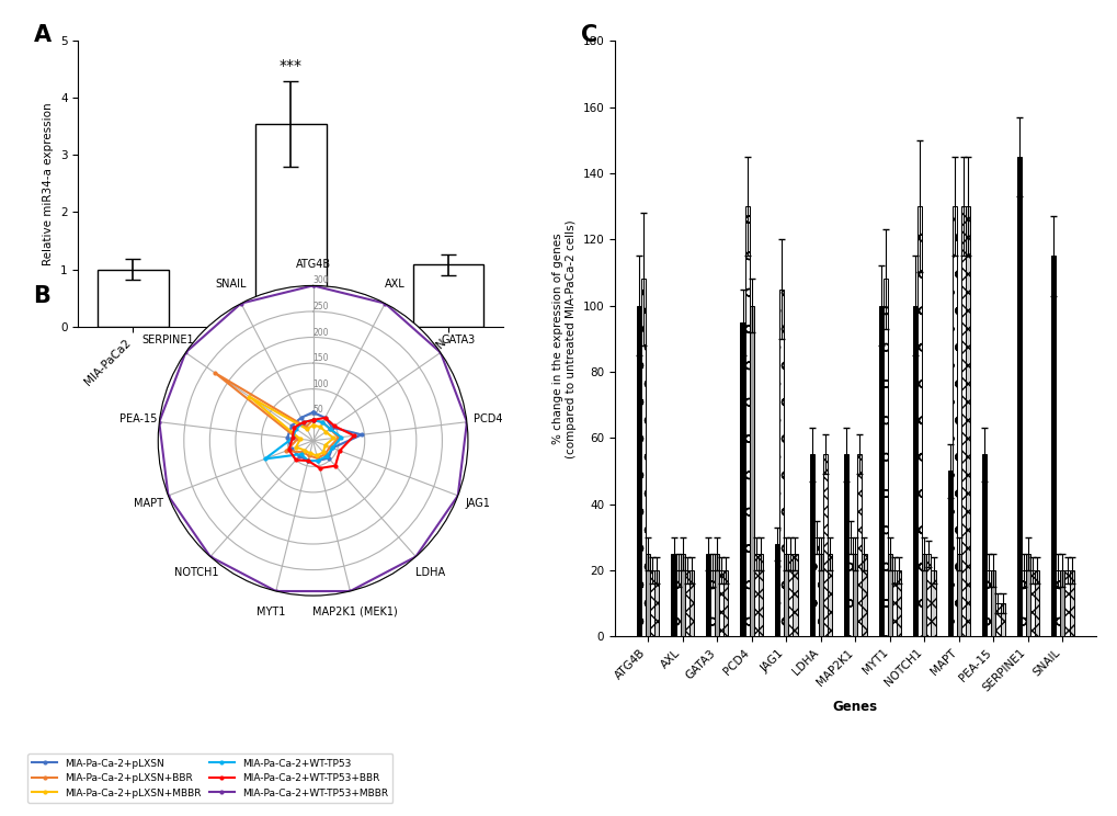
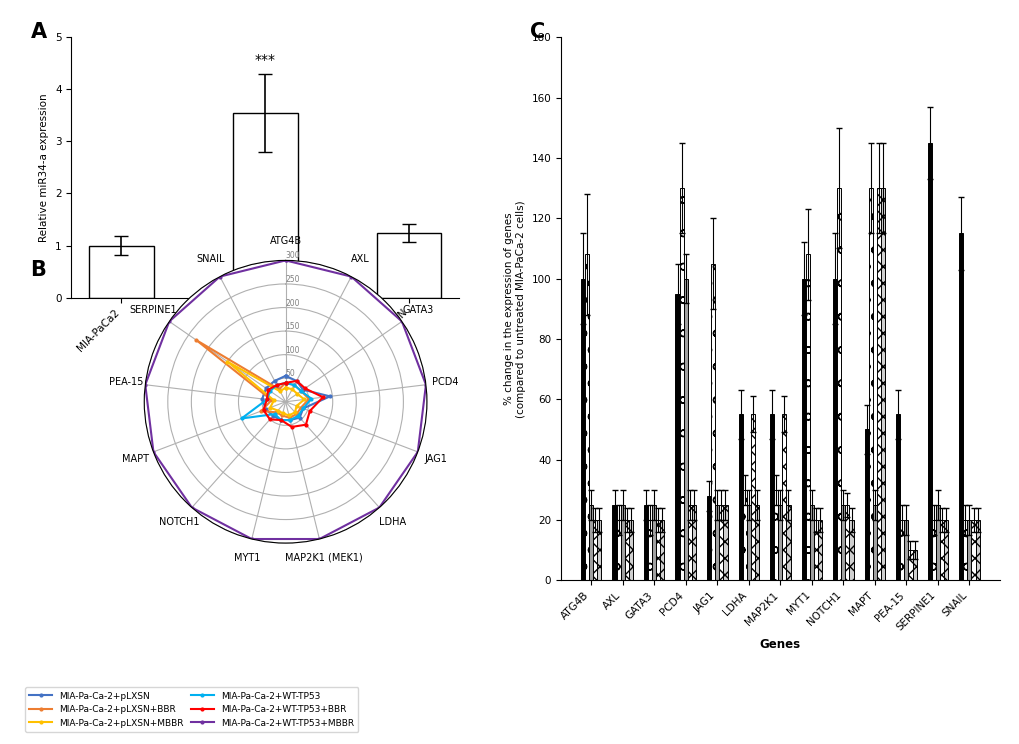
MIA-PaCa2+pLXSN: 1.08 -> 1.24
